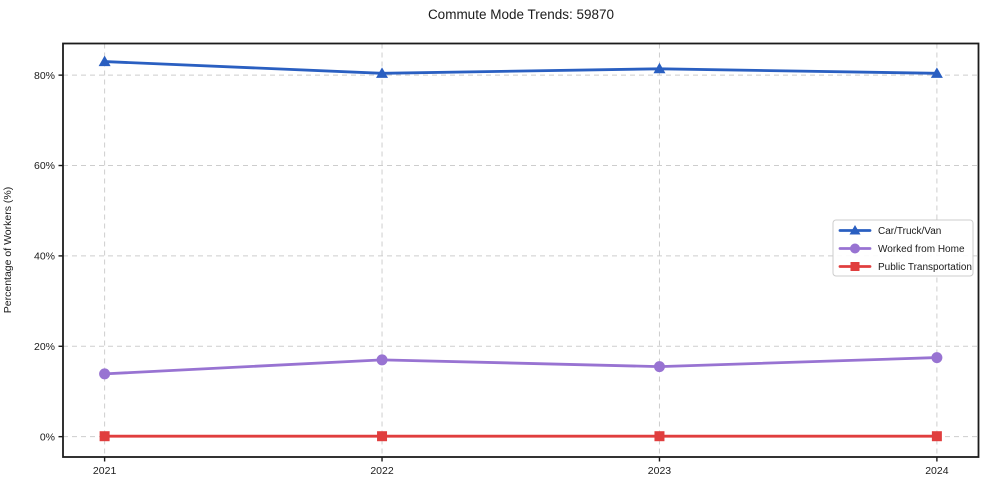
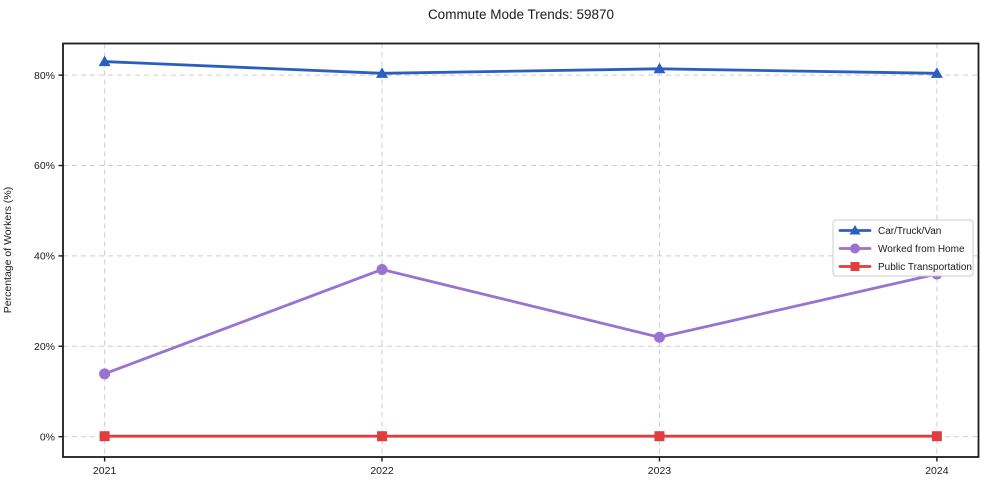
Worked from Home/2022: 17% -> 37%
Worked from Home/2023: 16% -> 22%
Worked from Home/2024: 18% -> 36%
